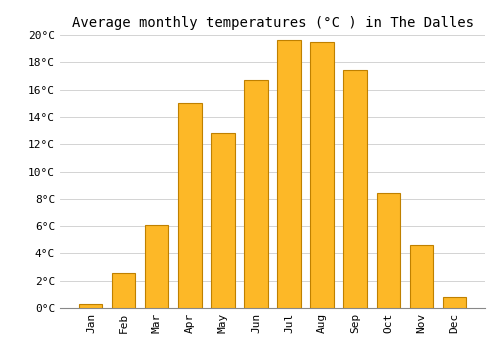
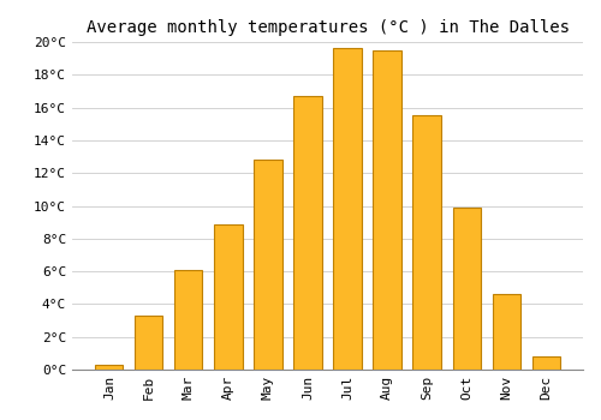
Feb: 2.6°C -> 3.3°C
Apr: 15.0°C -> 8.9°C
Sep: 17.4°C -> 15.5°C
Oct: 8.4°C -> 9.9°C
